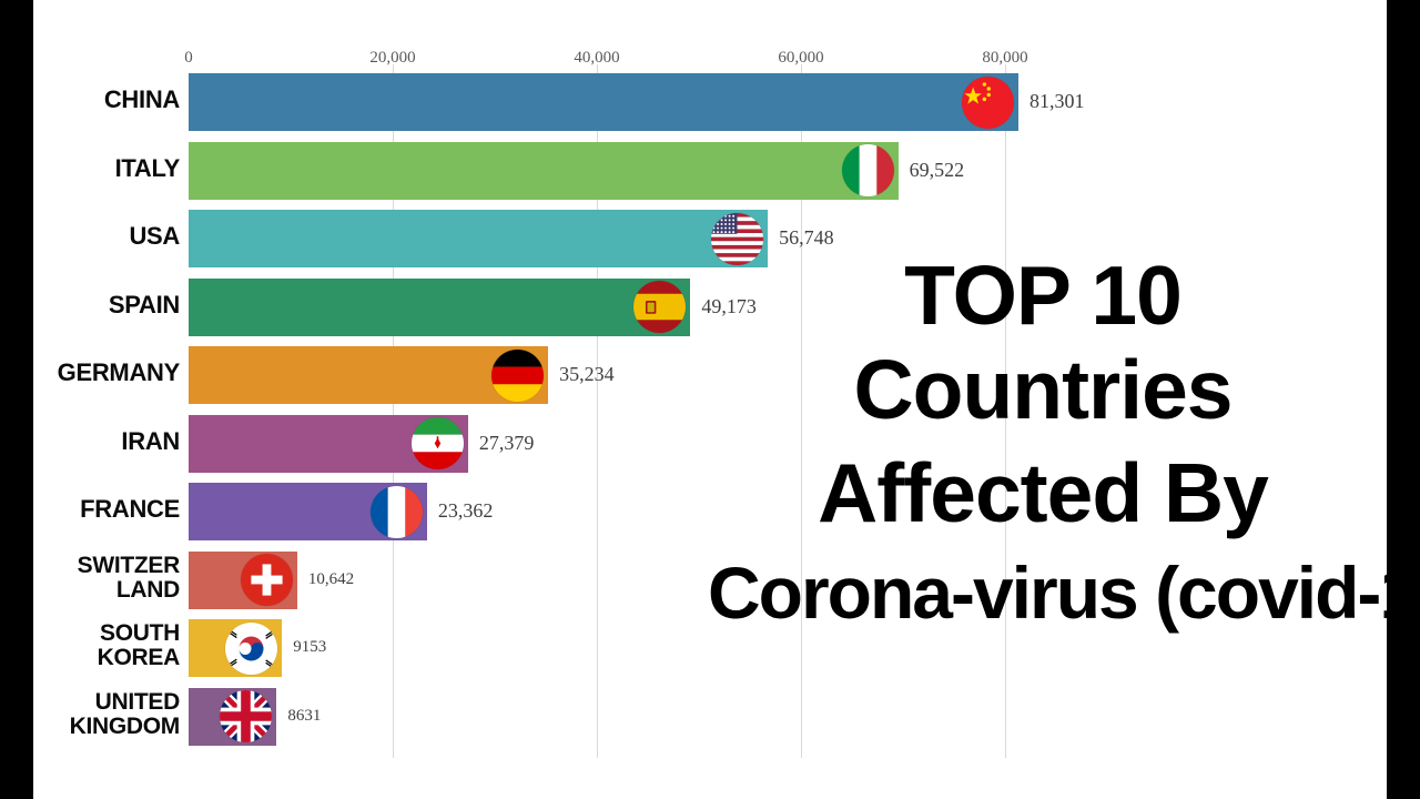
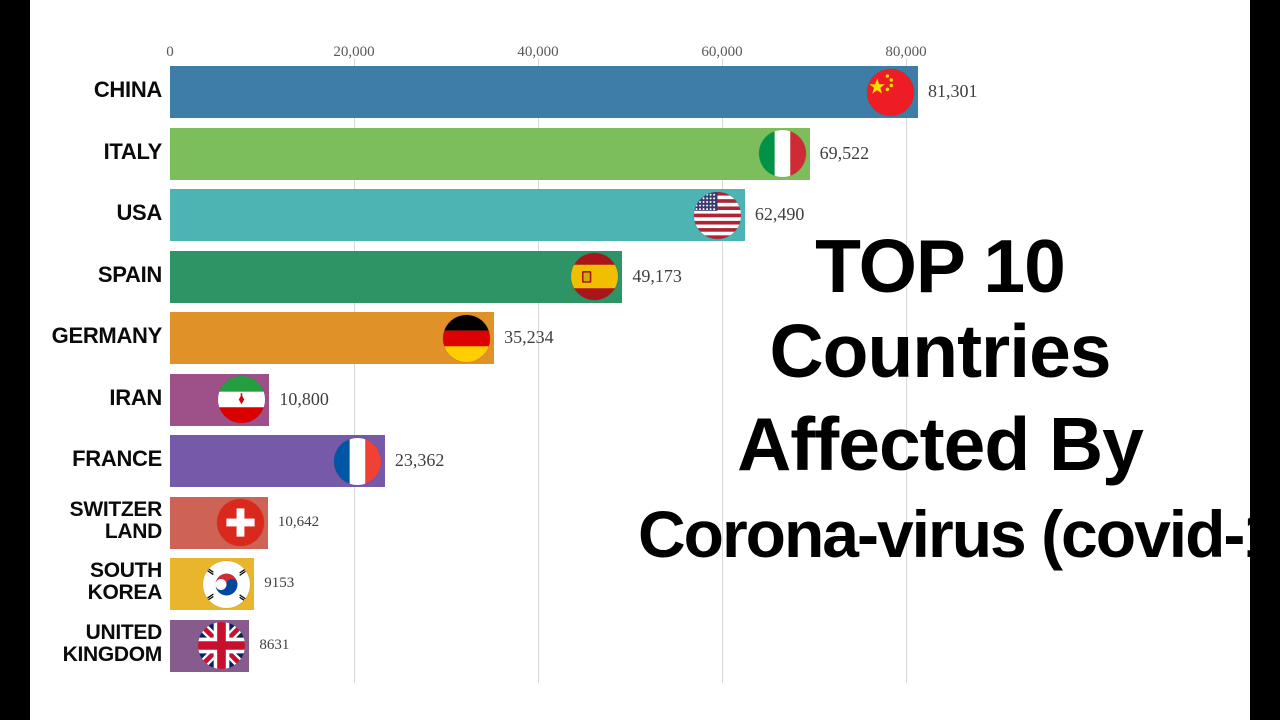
USA: 56,748 -> 62,490
IRAN: 27,379 -> 10,800
